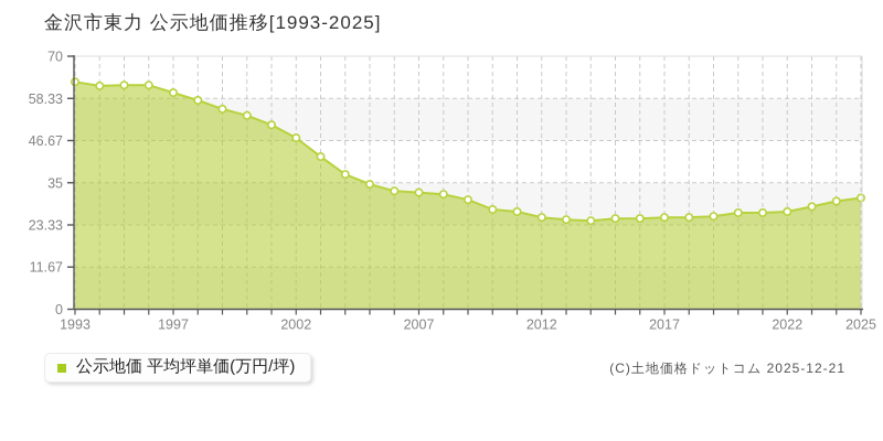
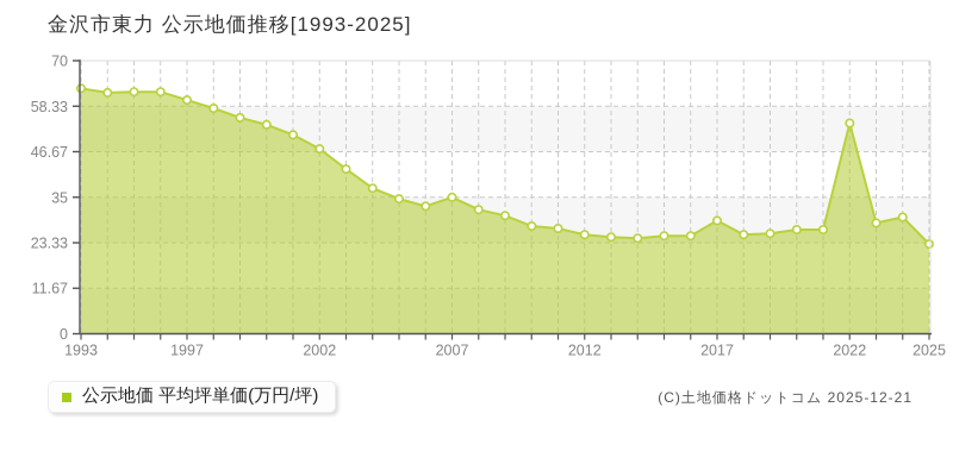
2007: 32 -> 35
2017: 25 -> 29
2022: 27 -> 54
2025: 31 -> 23
